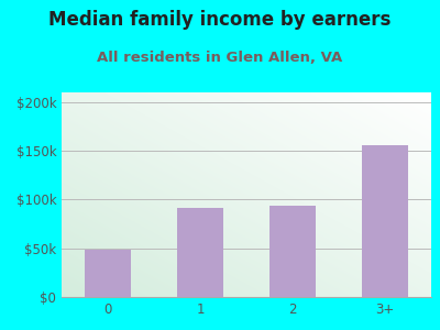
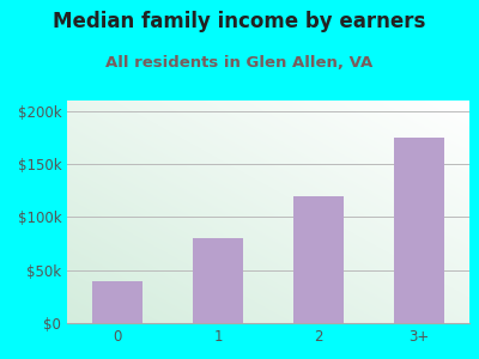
0: $48k -> $40k
1: $92k -> $80k
2: $94k -> $120k
3+: $156k -> $175k
